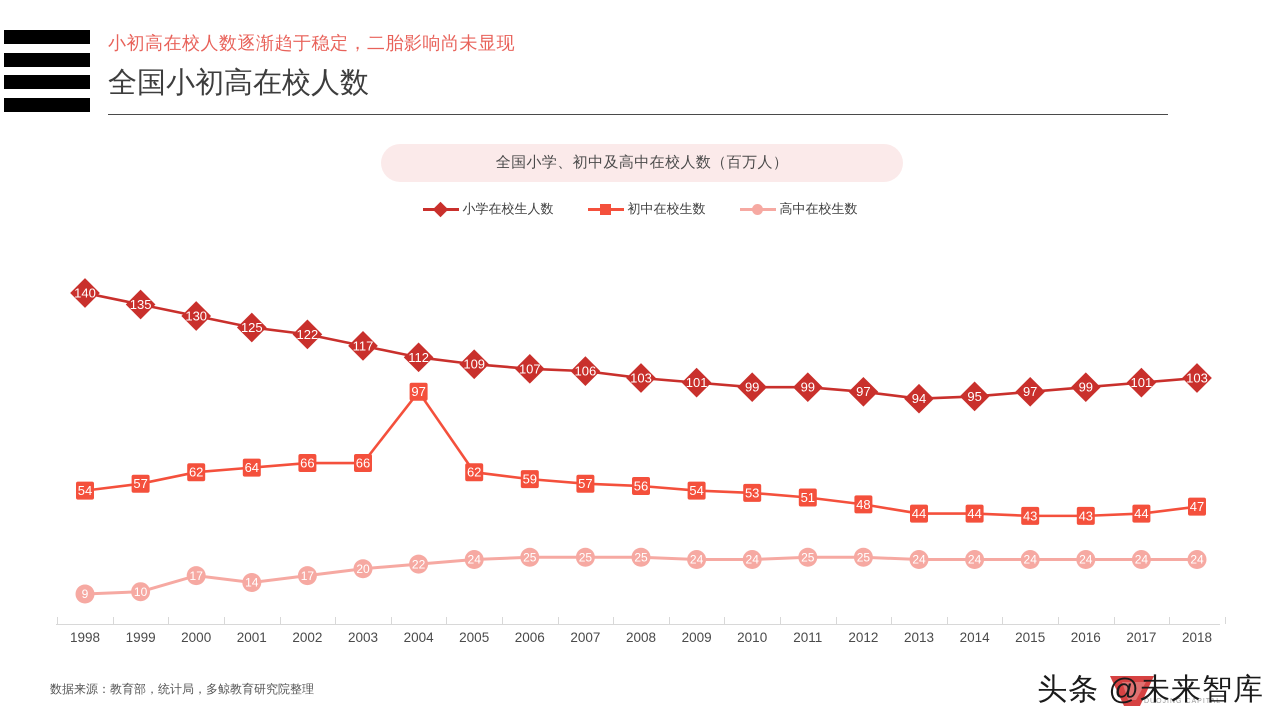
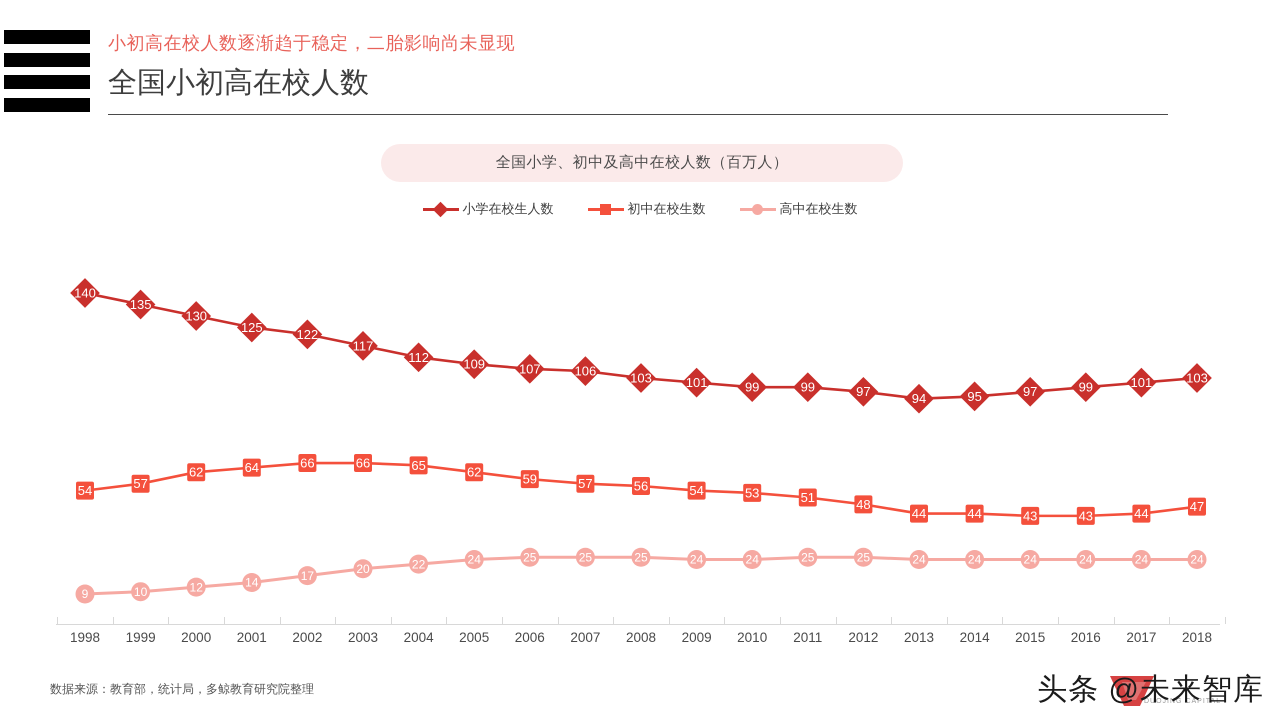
高中在校生数/2000: 17 -> 12
初中在校生数/2004: 97 -> 65
